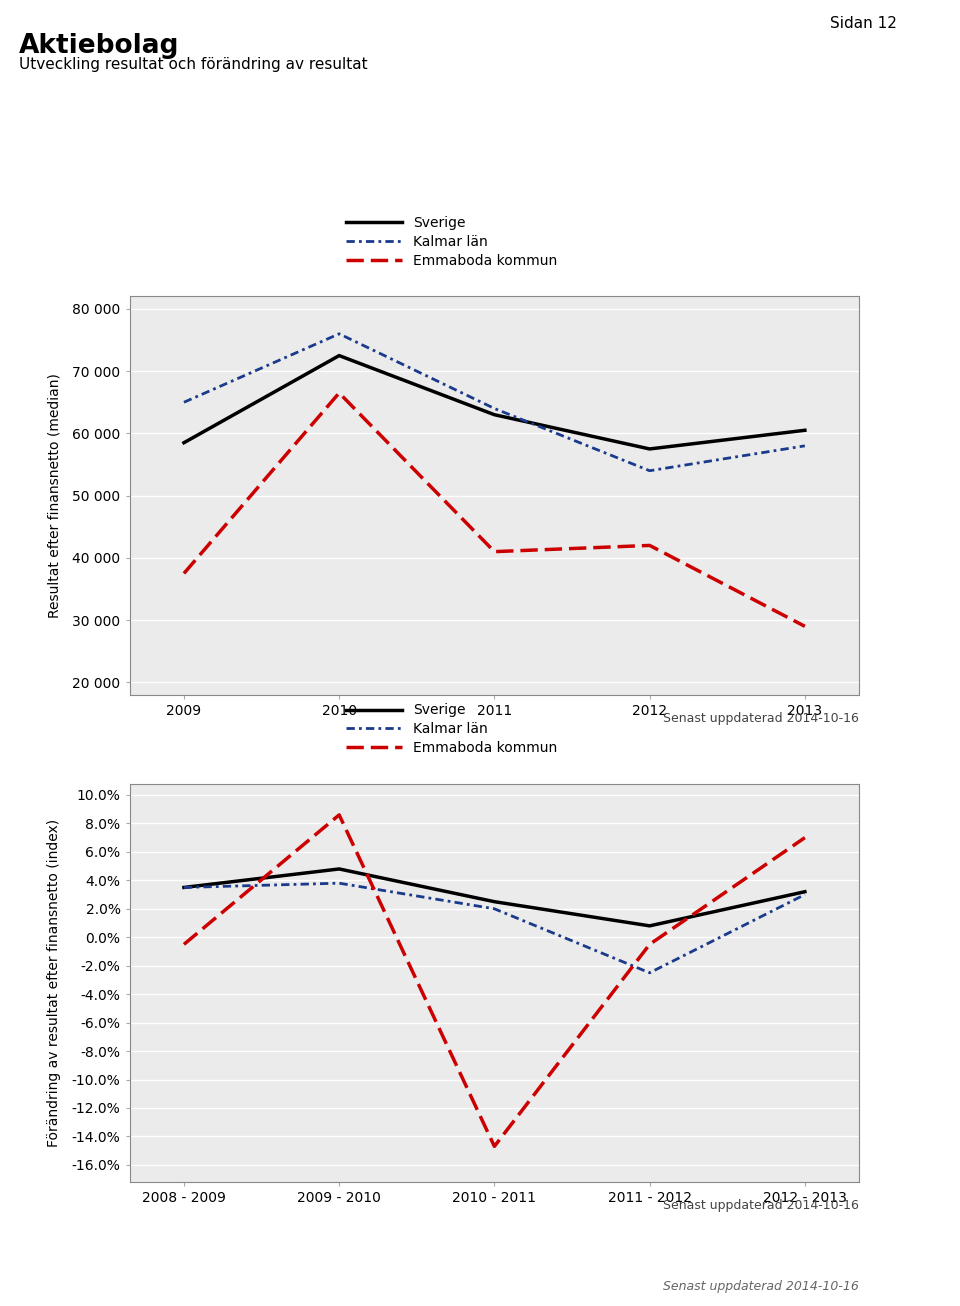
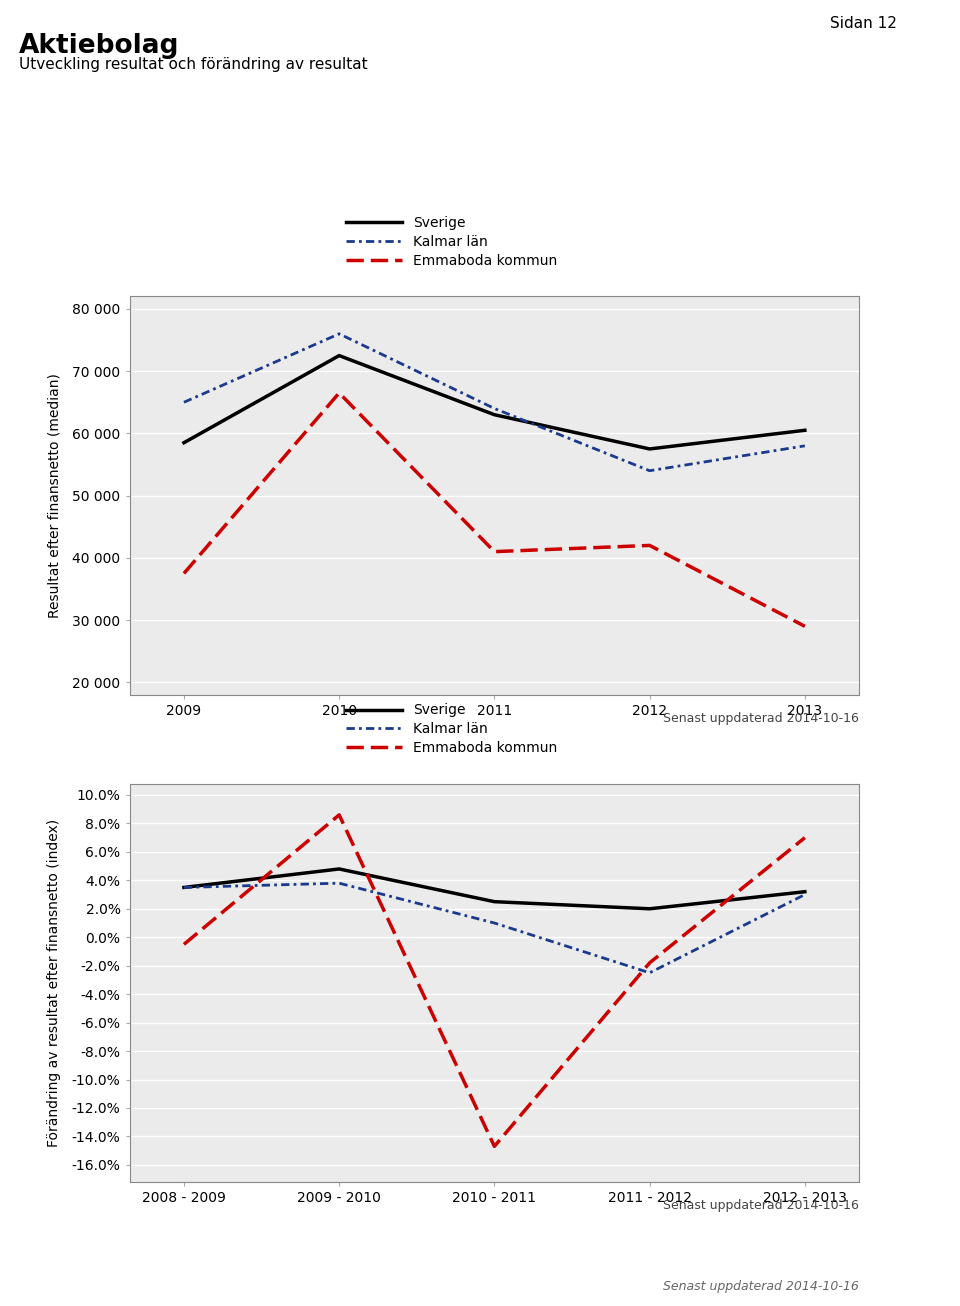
Kalmar län/2010 - 2011: 2.0% -> 1.0%
Sverige/2011 - 2012: 0.8% -> 2.0%
Emmaboda kommun/2011 - 2012: -0.5% -> -1.8%
